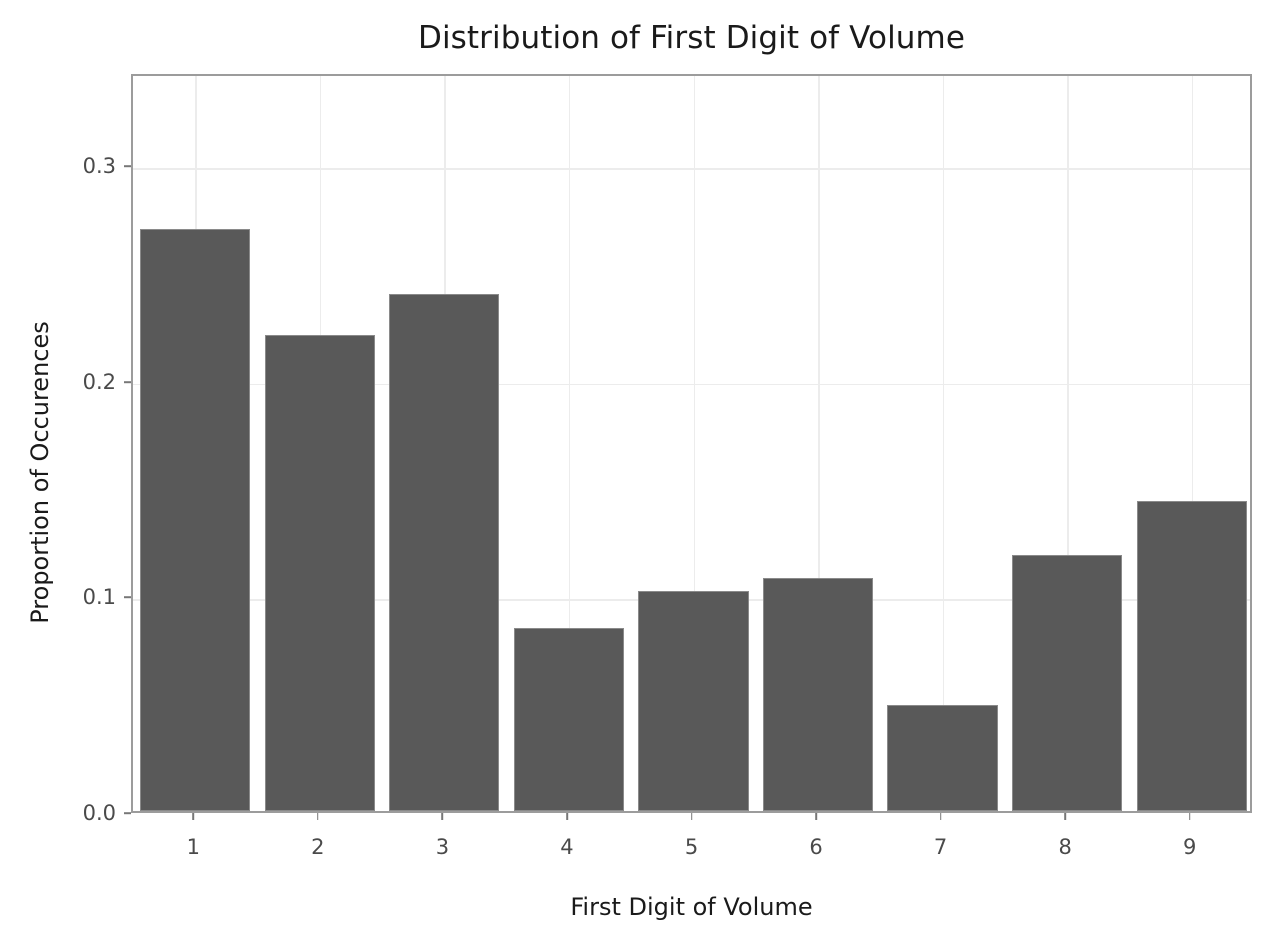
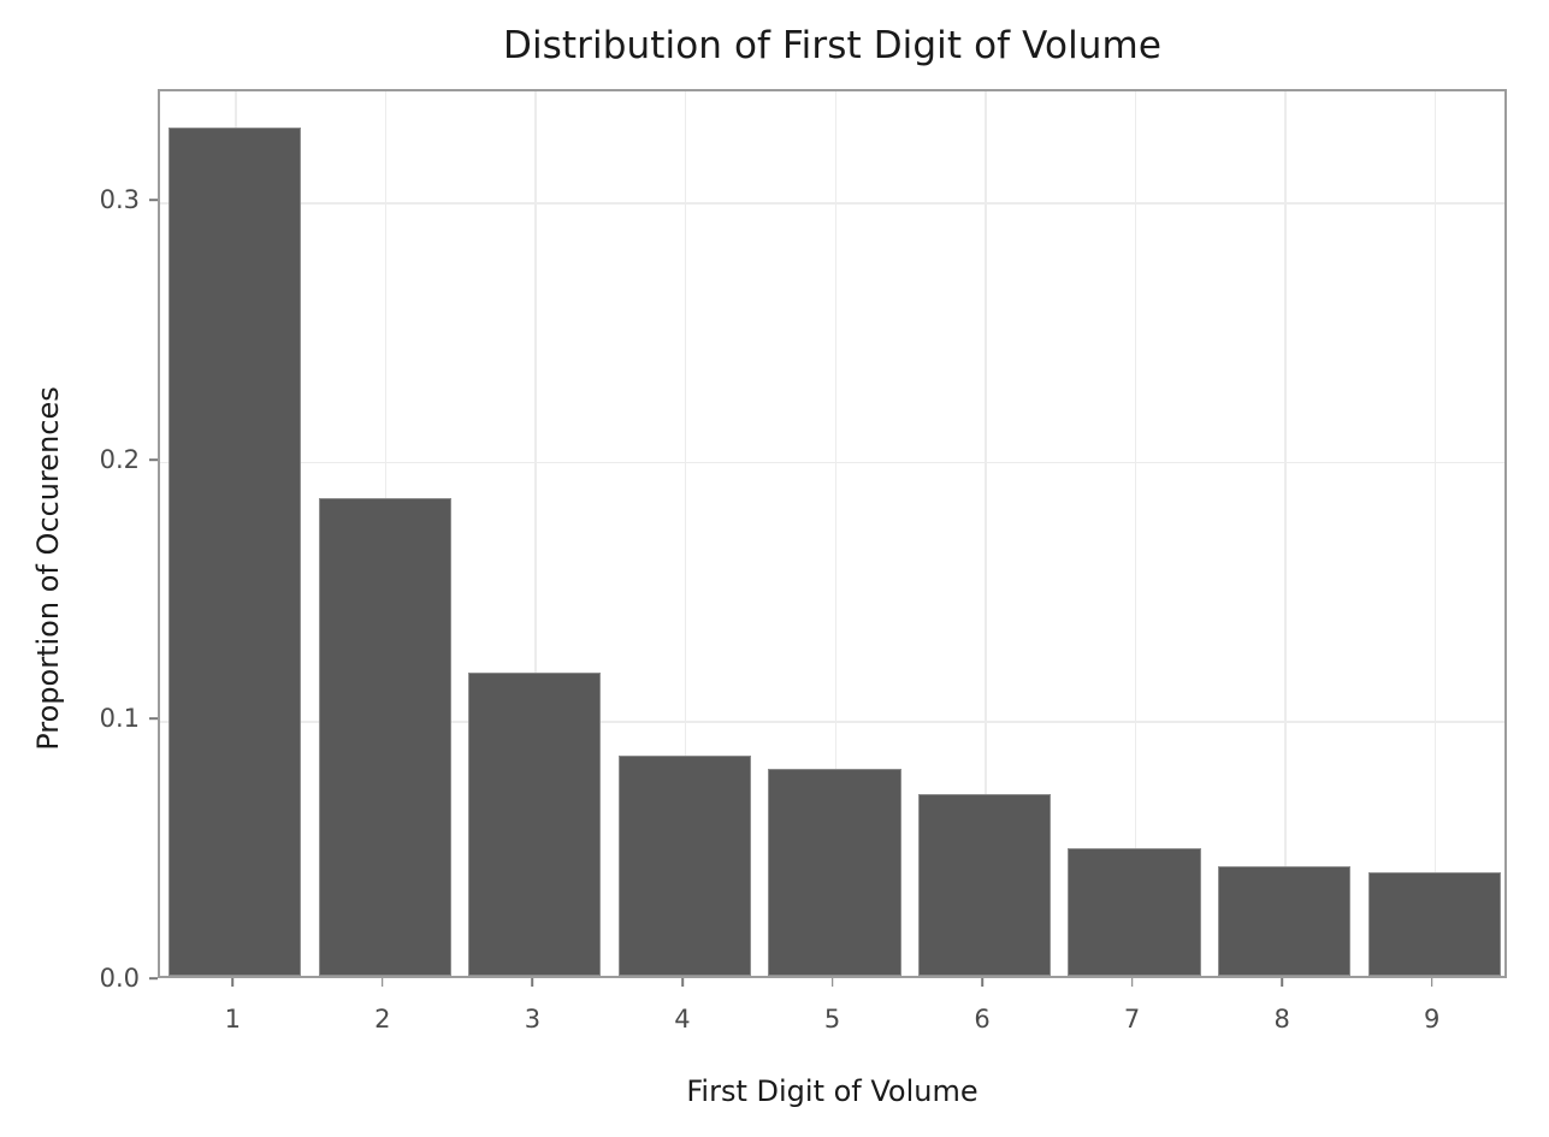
1: 0.270 -> 0.327
2: 0.221 -> 0.184
3: 0.240 -> 0.117
5: 0.102 -> 0.080
6: 0.108 -> 0.070
8: 0.119 -> 0.042
9: 0.144 -> 0.040
